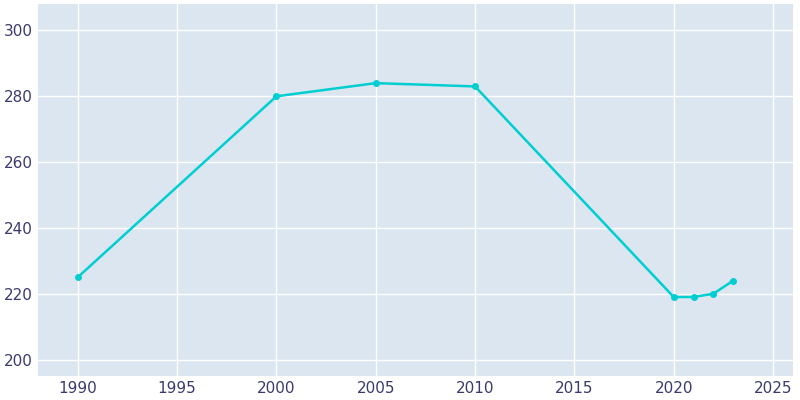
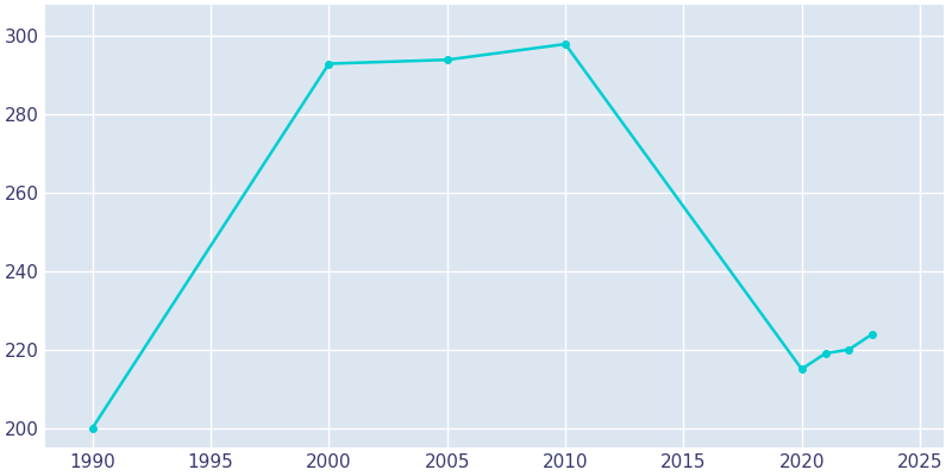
1990: 225 -> 200
2000: 280 -> 293
2005: 284 -> 294
2010: 283 -> 298
2020: 219 -> 215
